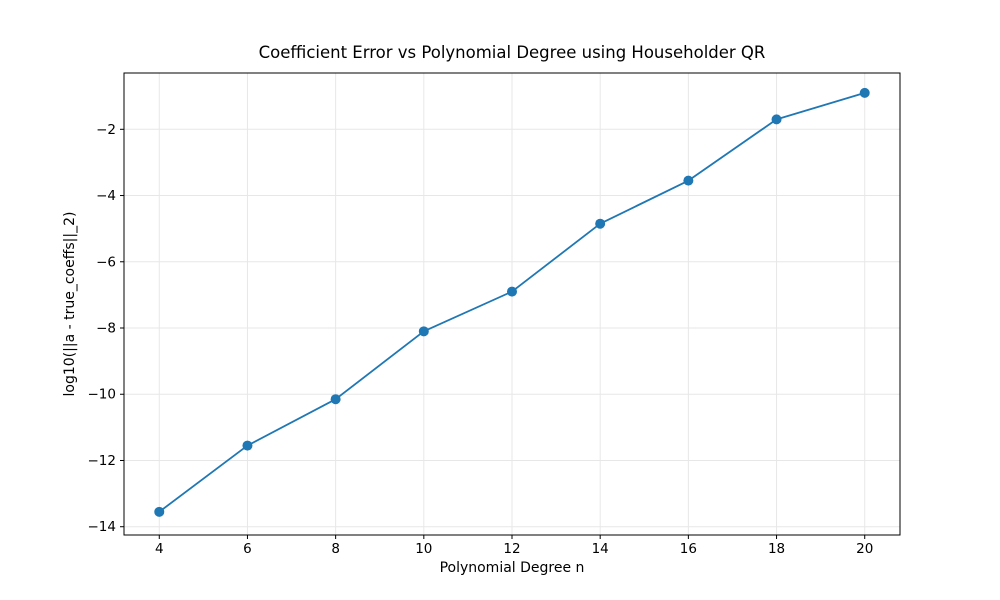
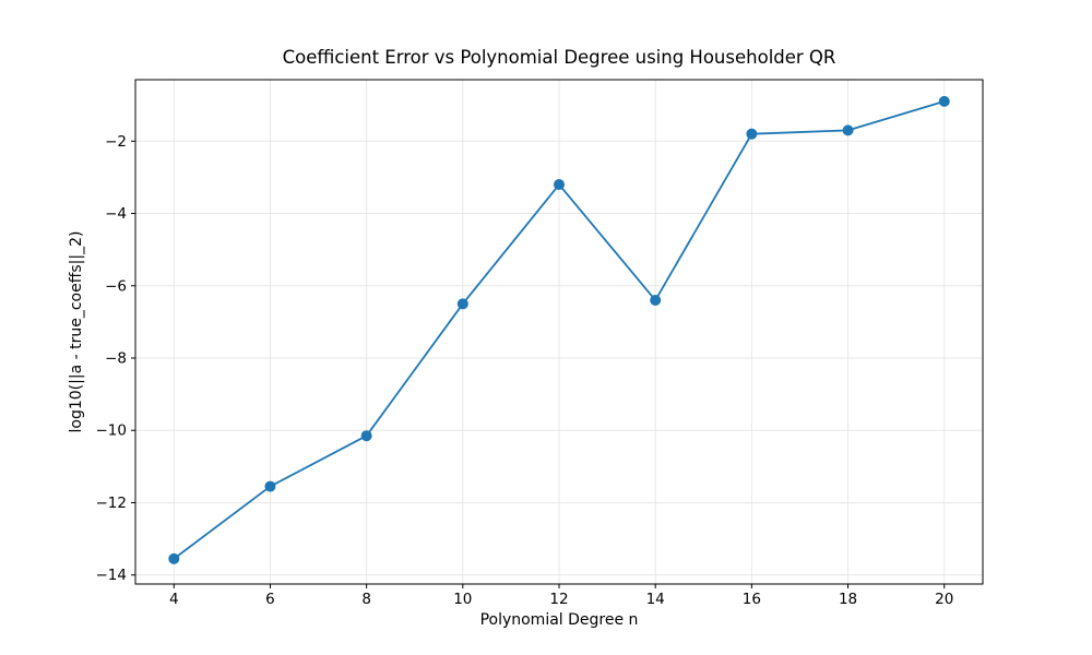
10: -8.1 -> -6.5
12: -6.9 -> -3.2
14: -4.8 -> -6.4
16: -3.5 -> -1.8
